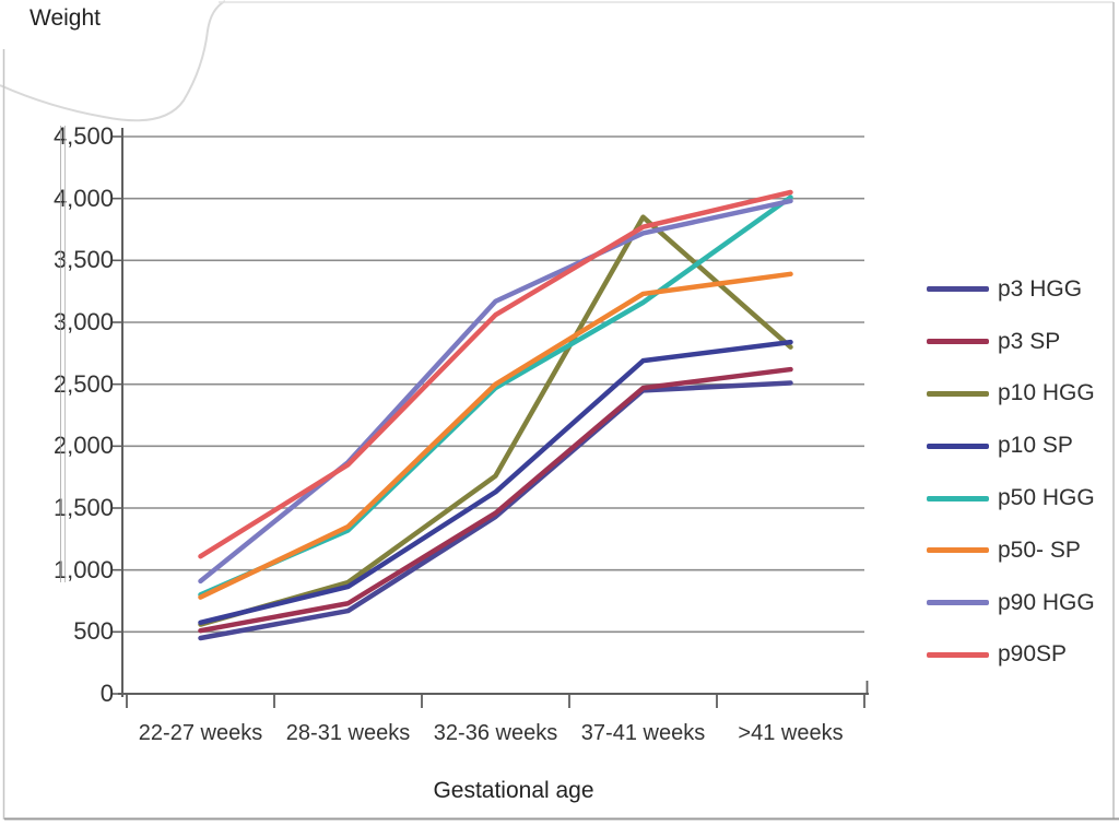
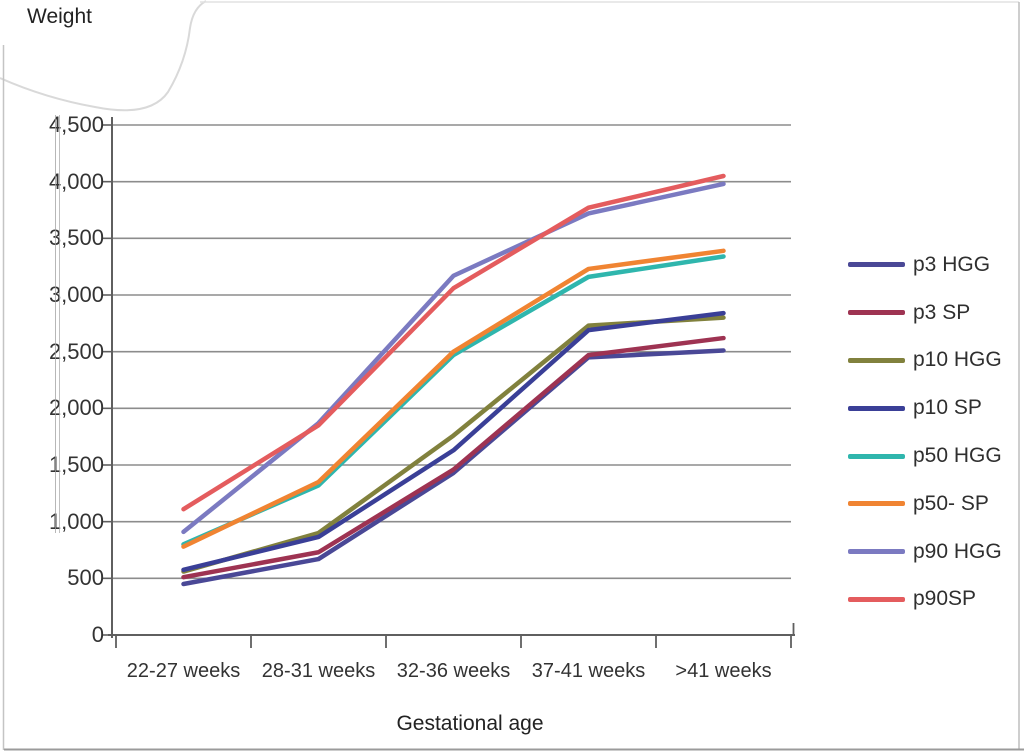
p10 HGG/37-41 weeks: 3850 -> 2730
p50 HGG/>41 weeks: 4010 -> 3340
